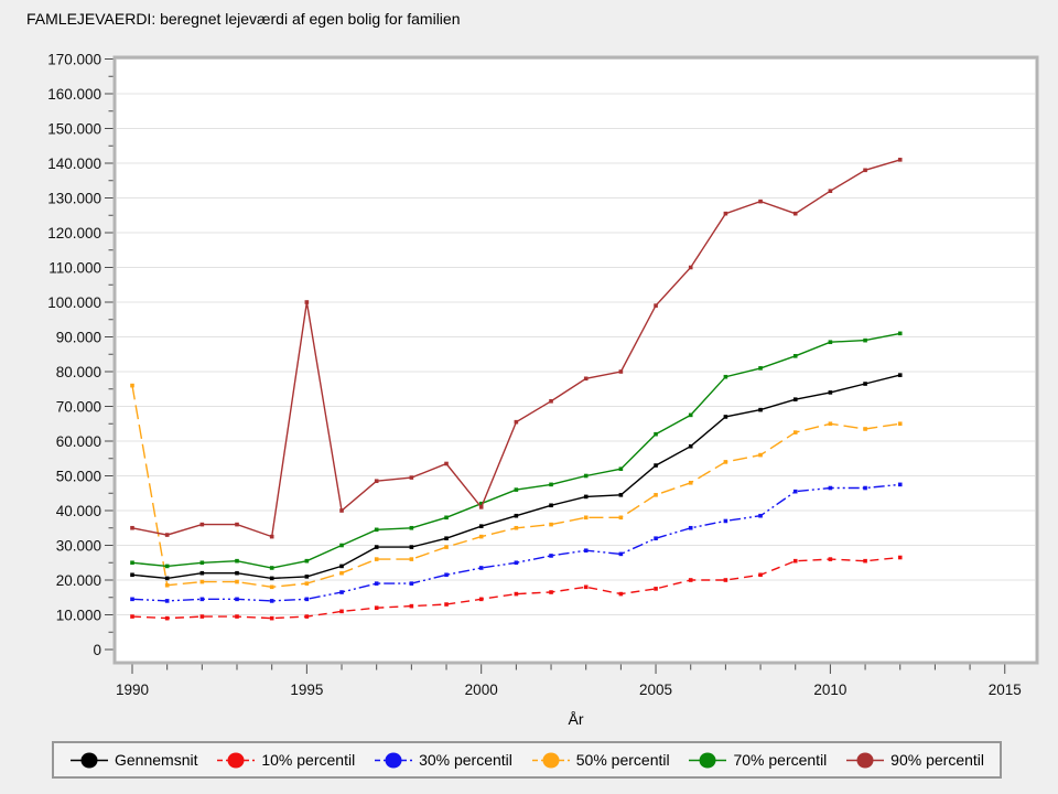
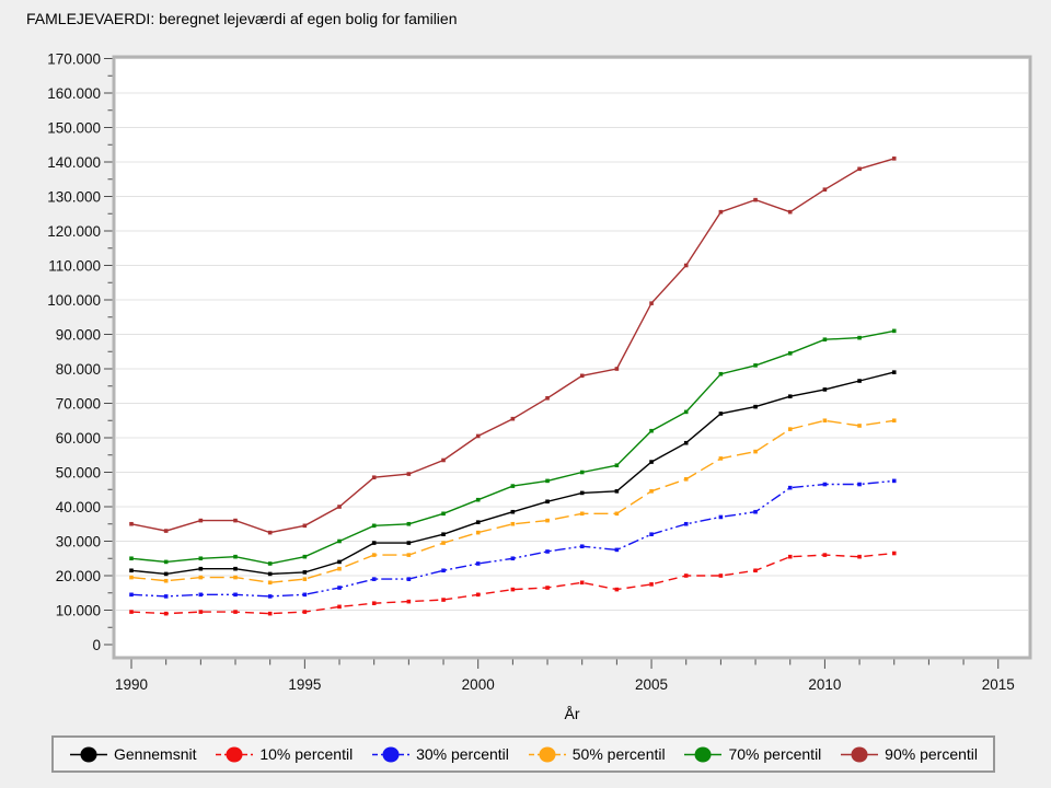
50% percentil/1990: 76000 -> 20000
90% percentil/1995: 100000 -> 34000
90% percentil/2000: 41000 -> 60000
